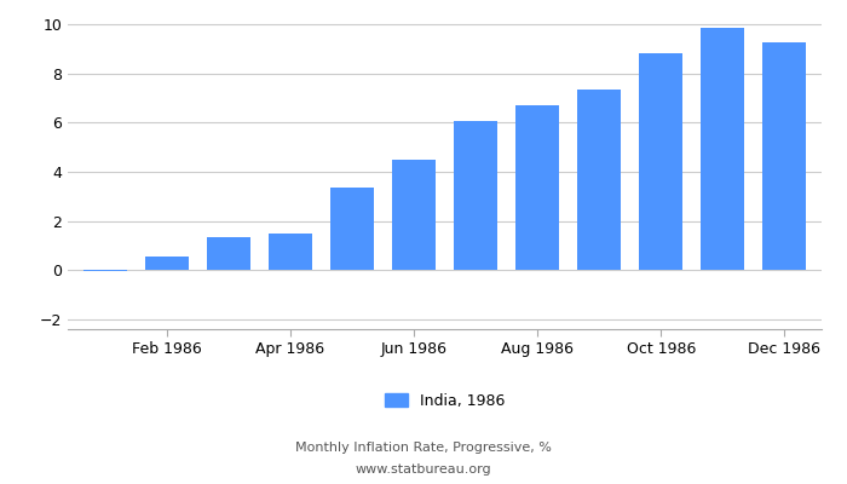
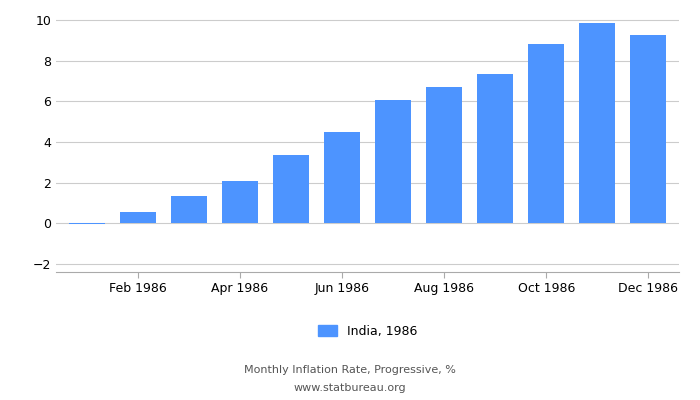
Apr 1986: 1.50 -> 2.10
